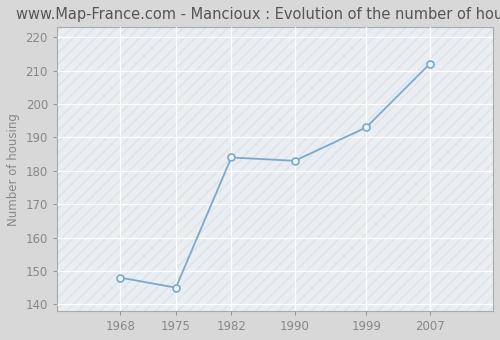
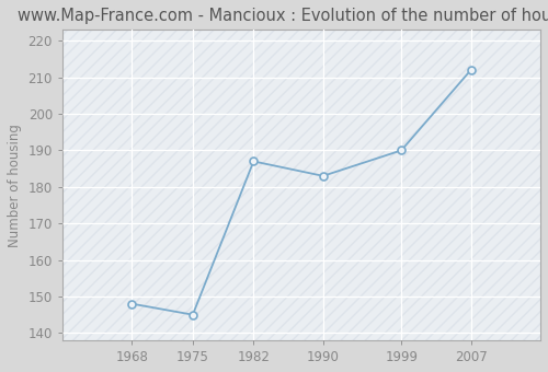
1982: 184 -> 187
1999: 193 -> 190
